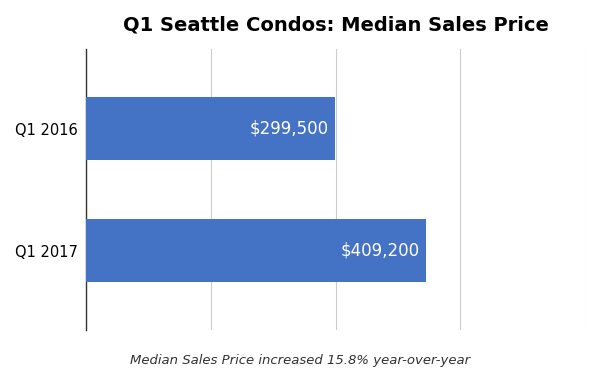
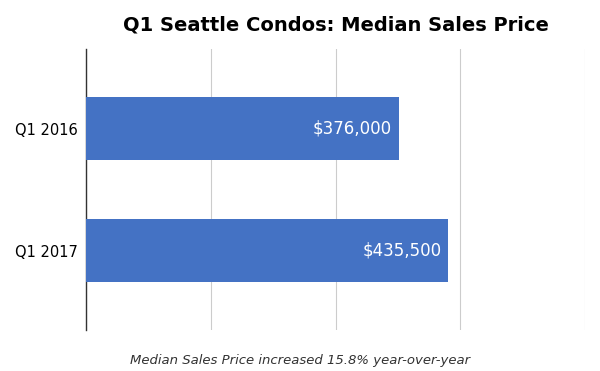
Q1 2016: $299,500 -> $376,000
Q1 2017: $409,200 -> $435,500
